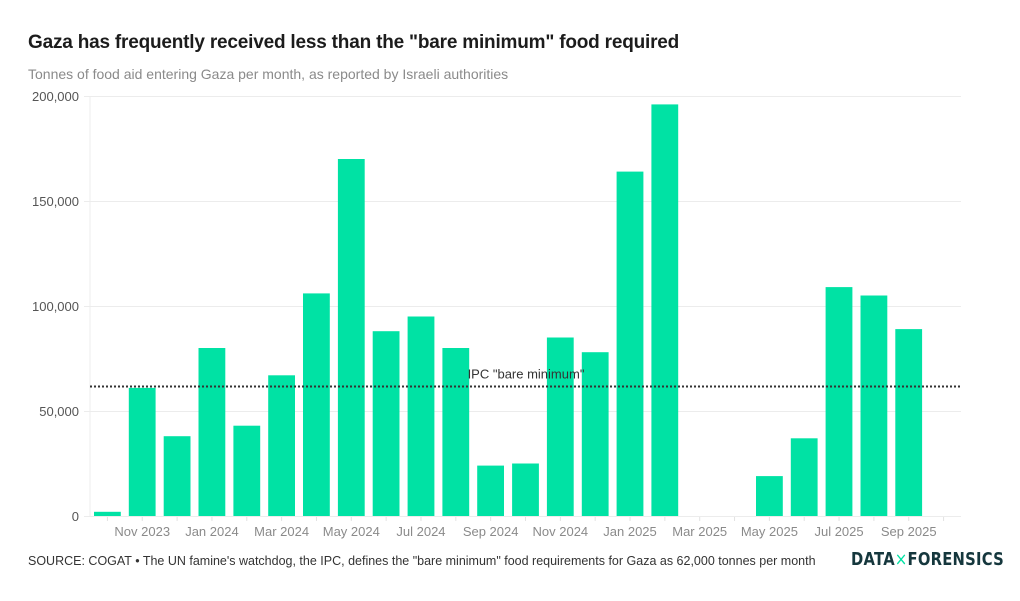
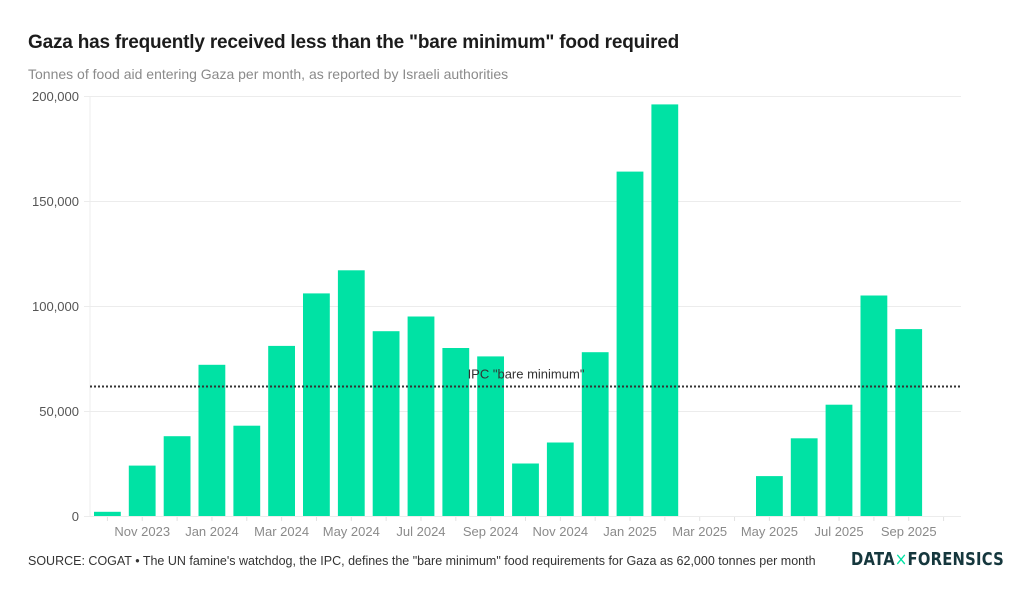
Nov 2023: 61000 -> 24000
Jan 2024: 80000 -> 72000
Mar 2024: 67000 -> 81000
May 2024: 170000 -> 117000
Sep 2024: 24000 -> 76000
Nov 2024: 85000 -> 35000
Jul 2025: 109000 -> 53000
